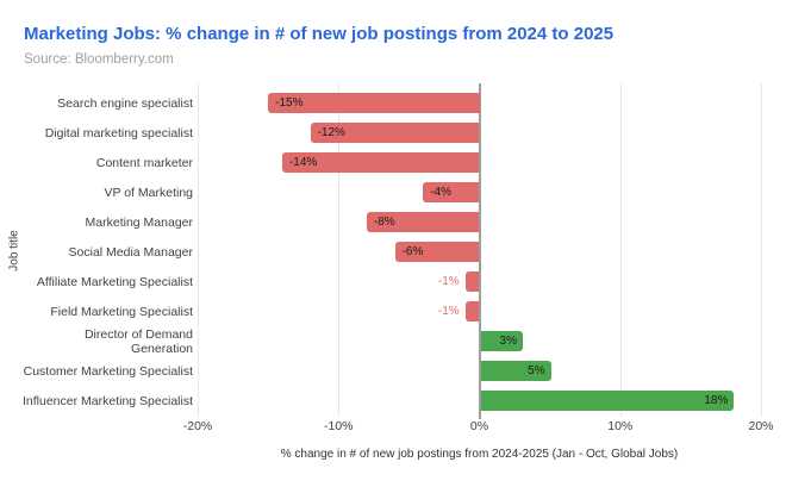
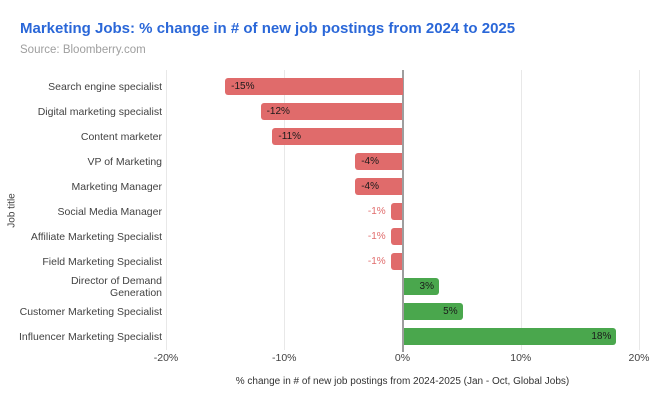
Content marketer: -14% -> -11%
Marketing Manager: -8% -> -4%
Social Media Manager: -6% -> -1%
